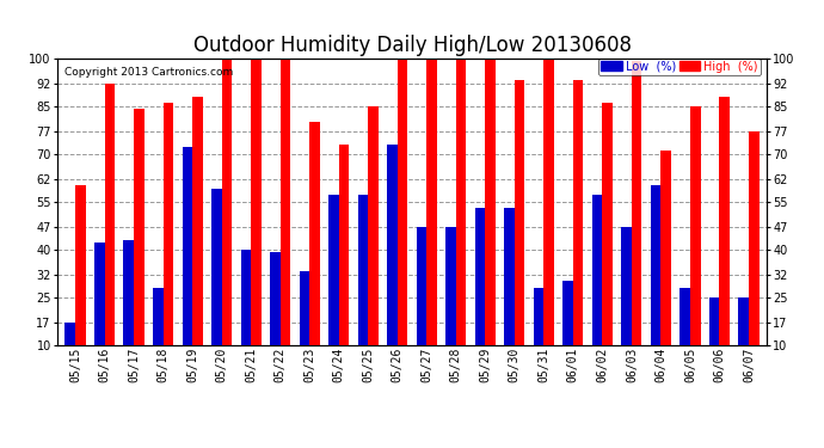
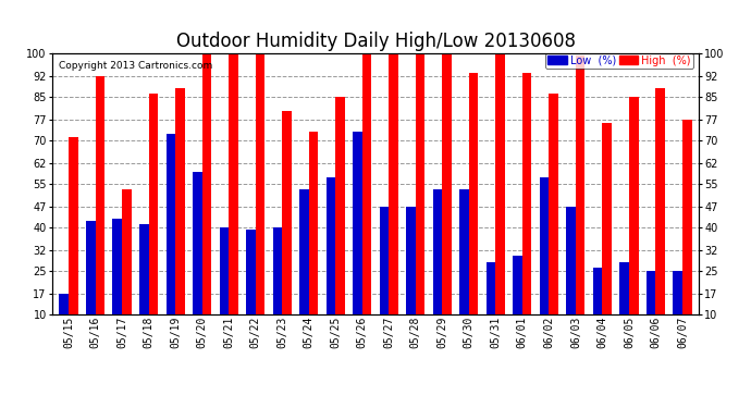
High (%)/05/15: 60 -> 71
High (%)/05/17: 84 -> 53
Low (%)/05/18: 28 -> 41
Low (%)/05/23: 33 -> 40
Low (%)/05/24: 57 -> 53
Low (%)/06/04: 60 -> 26
High (%)/06/04: 71 -> 76
